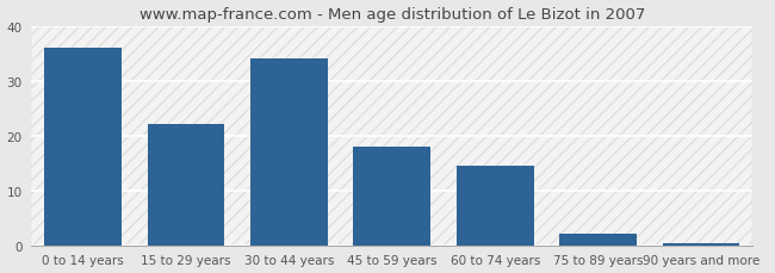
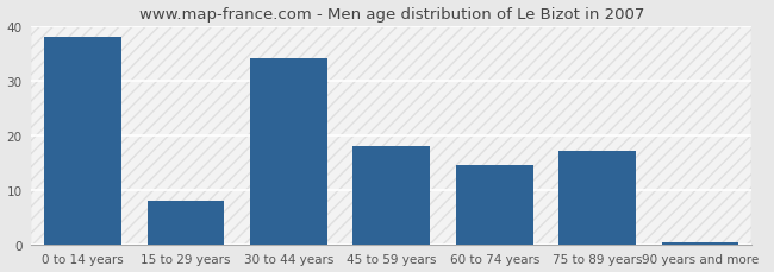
0 to 14 years: 36.0 -> 38.0
15 to 29 years: 22.0 -> 8.0
75 to 89 years: 2.2 -> 17.0
